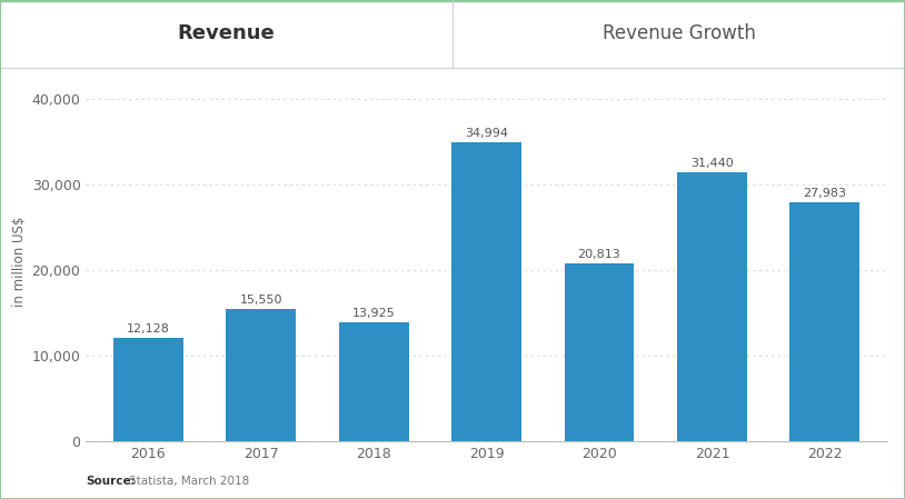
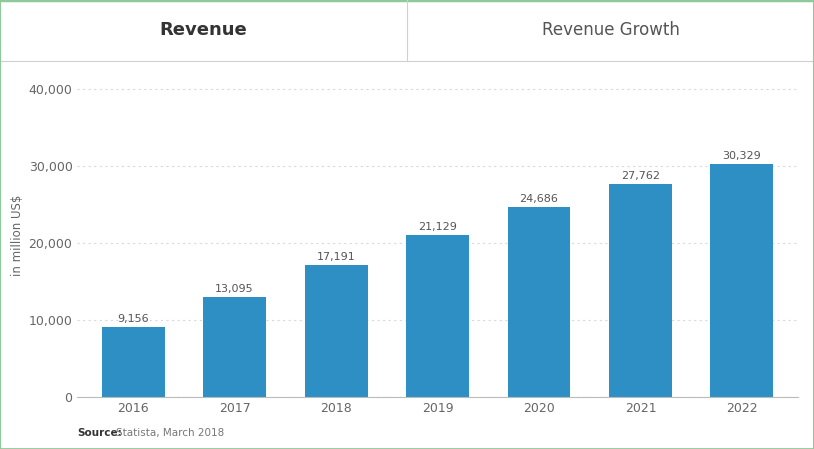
2016: 12,128 -> 9,156
2017: 15,550 -> 13,095
2018: 13,925 -> 17,191
2019: 34,994 -> 21,129
2020: 20,813 -> 24,686
2021: 31,440 -> 27,762
2022: 27,983 -> 30,329
